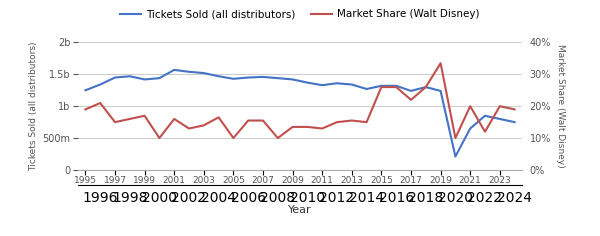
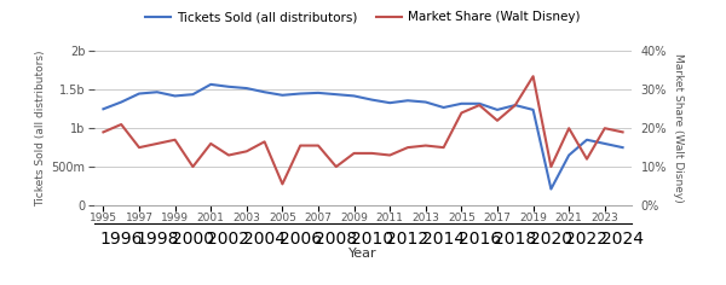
Market Share (Walt Disney)/2005: 10.0% -> 5.5%
Market Share (Walt Disney)/2015: 26.0% -> 24.0%
